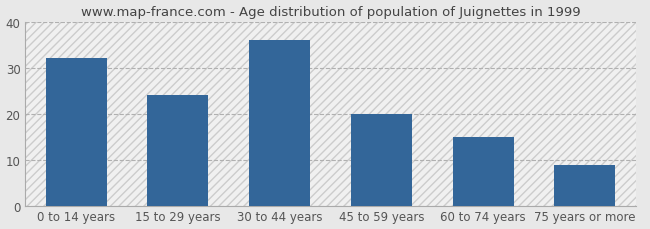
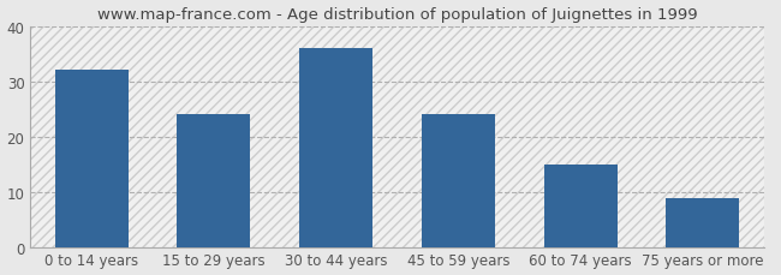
45 to 59 years: 20 -> 24
